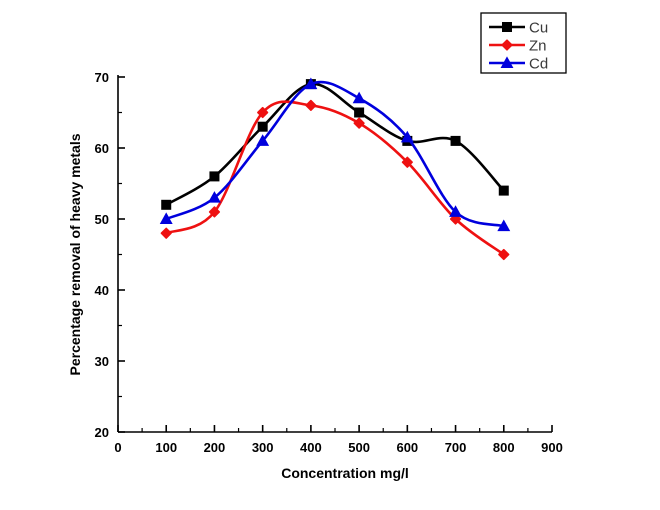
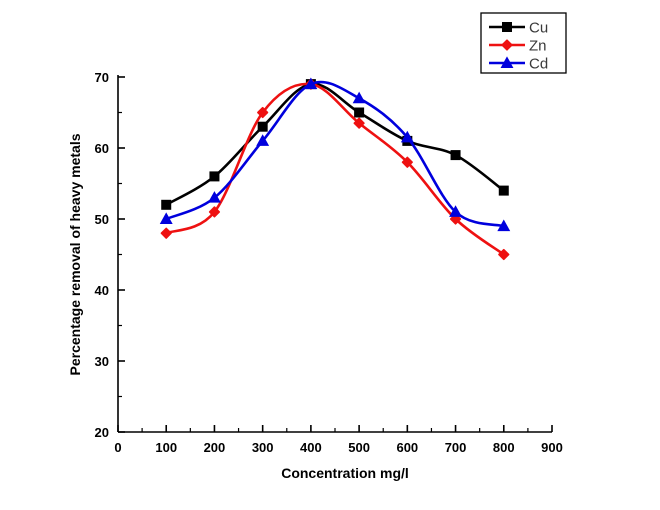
Zn/400: 66 -> 69
Cu/700: 61 -> 59
